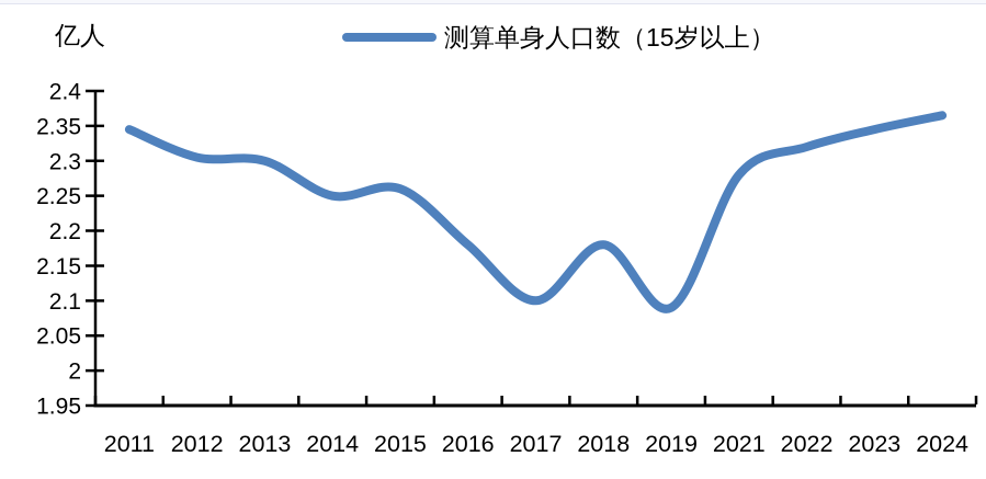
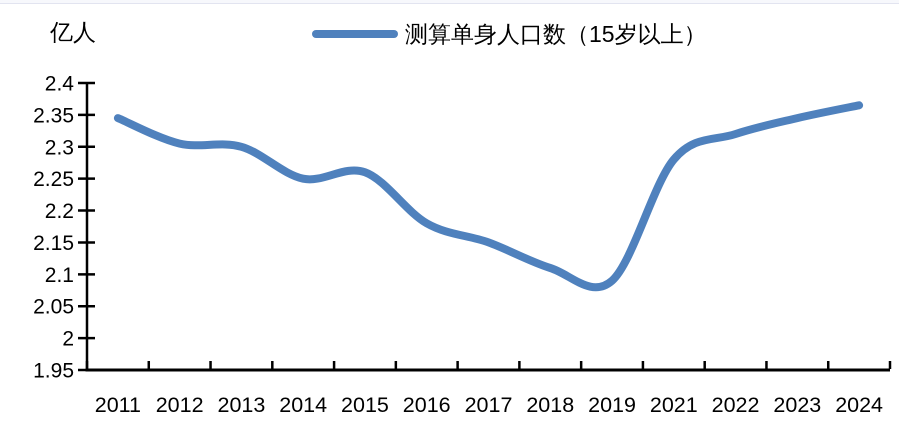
2017: 2.10 -> 2.15
2018: 2.18 -> 2.11
